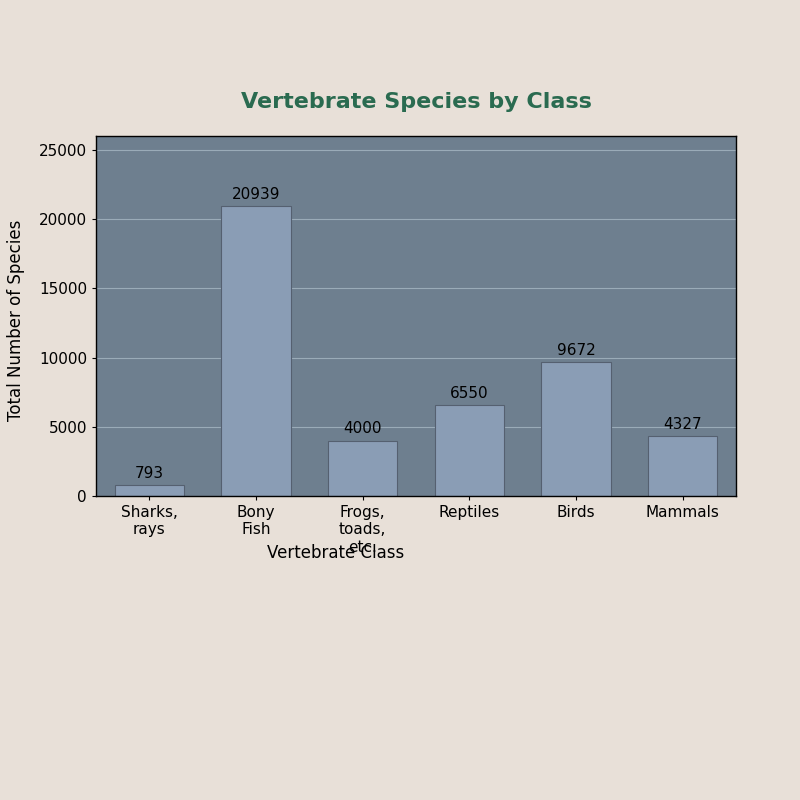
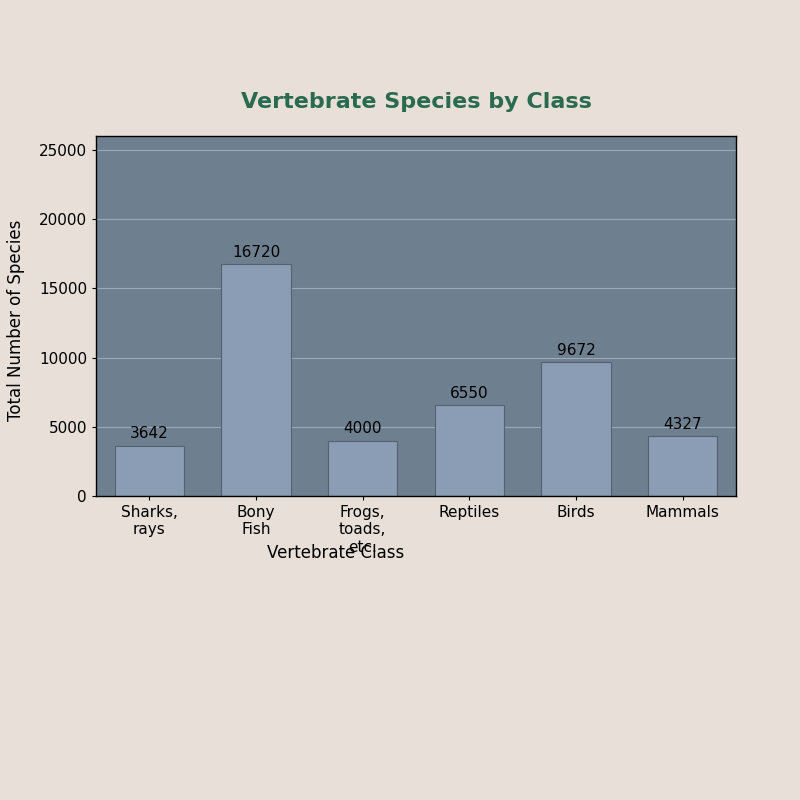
Sharks, rays: 793 -> 3642
Bony Fish: 20939 -> 16720
